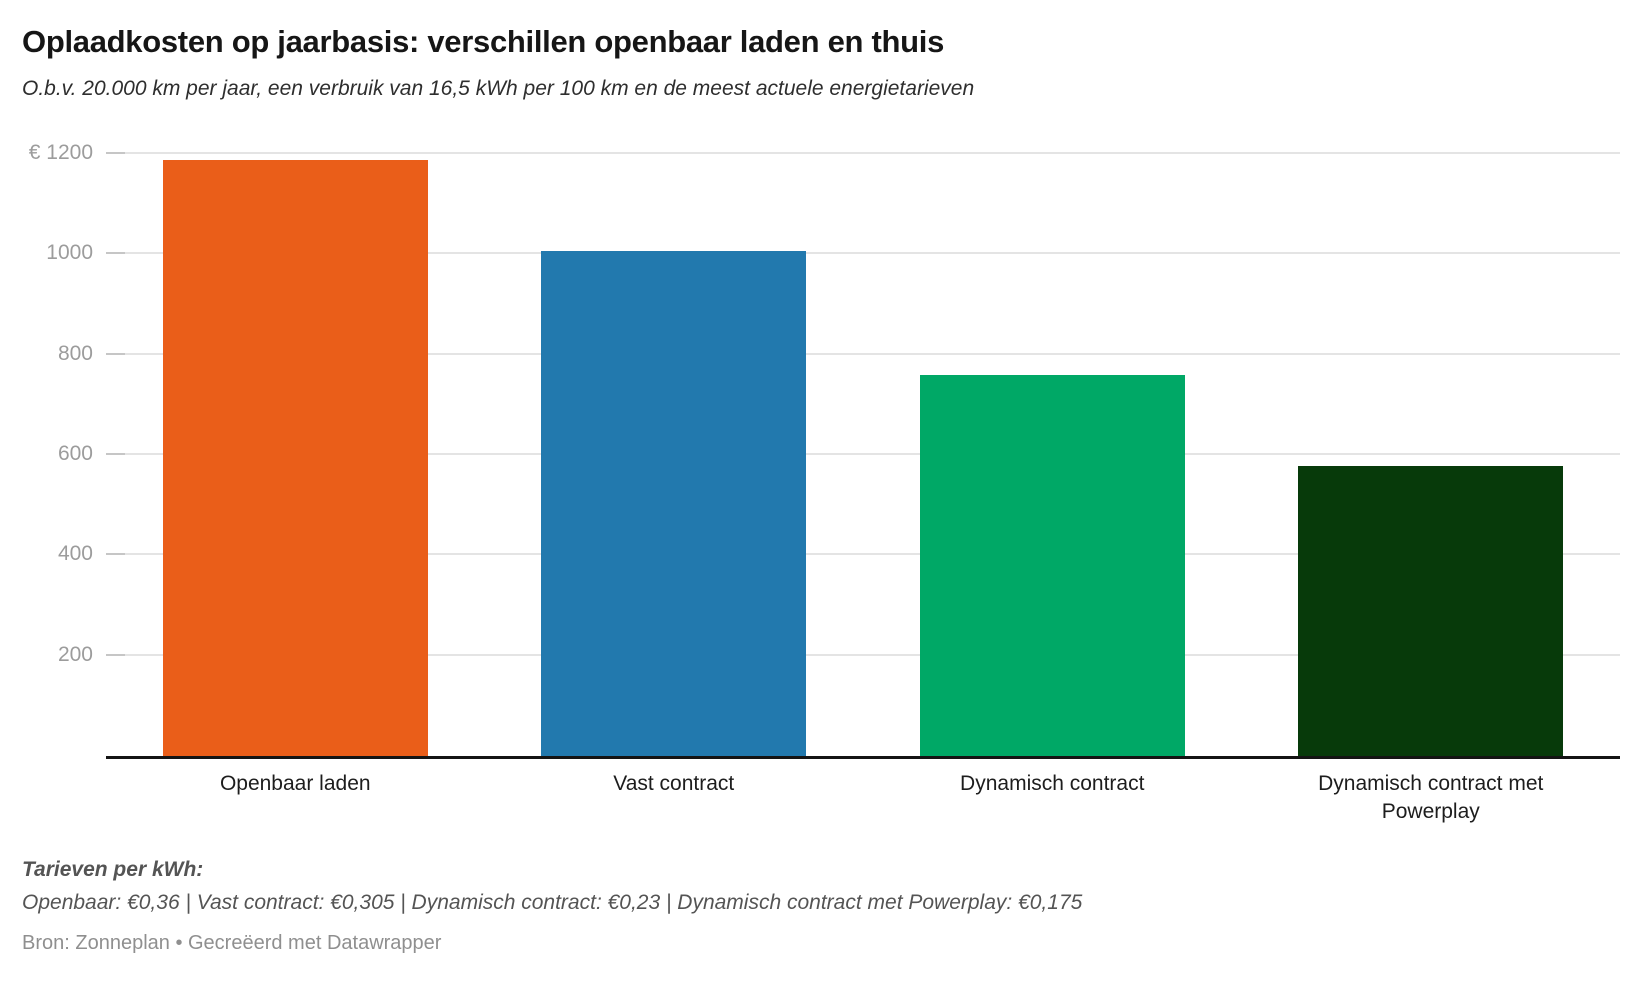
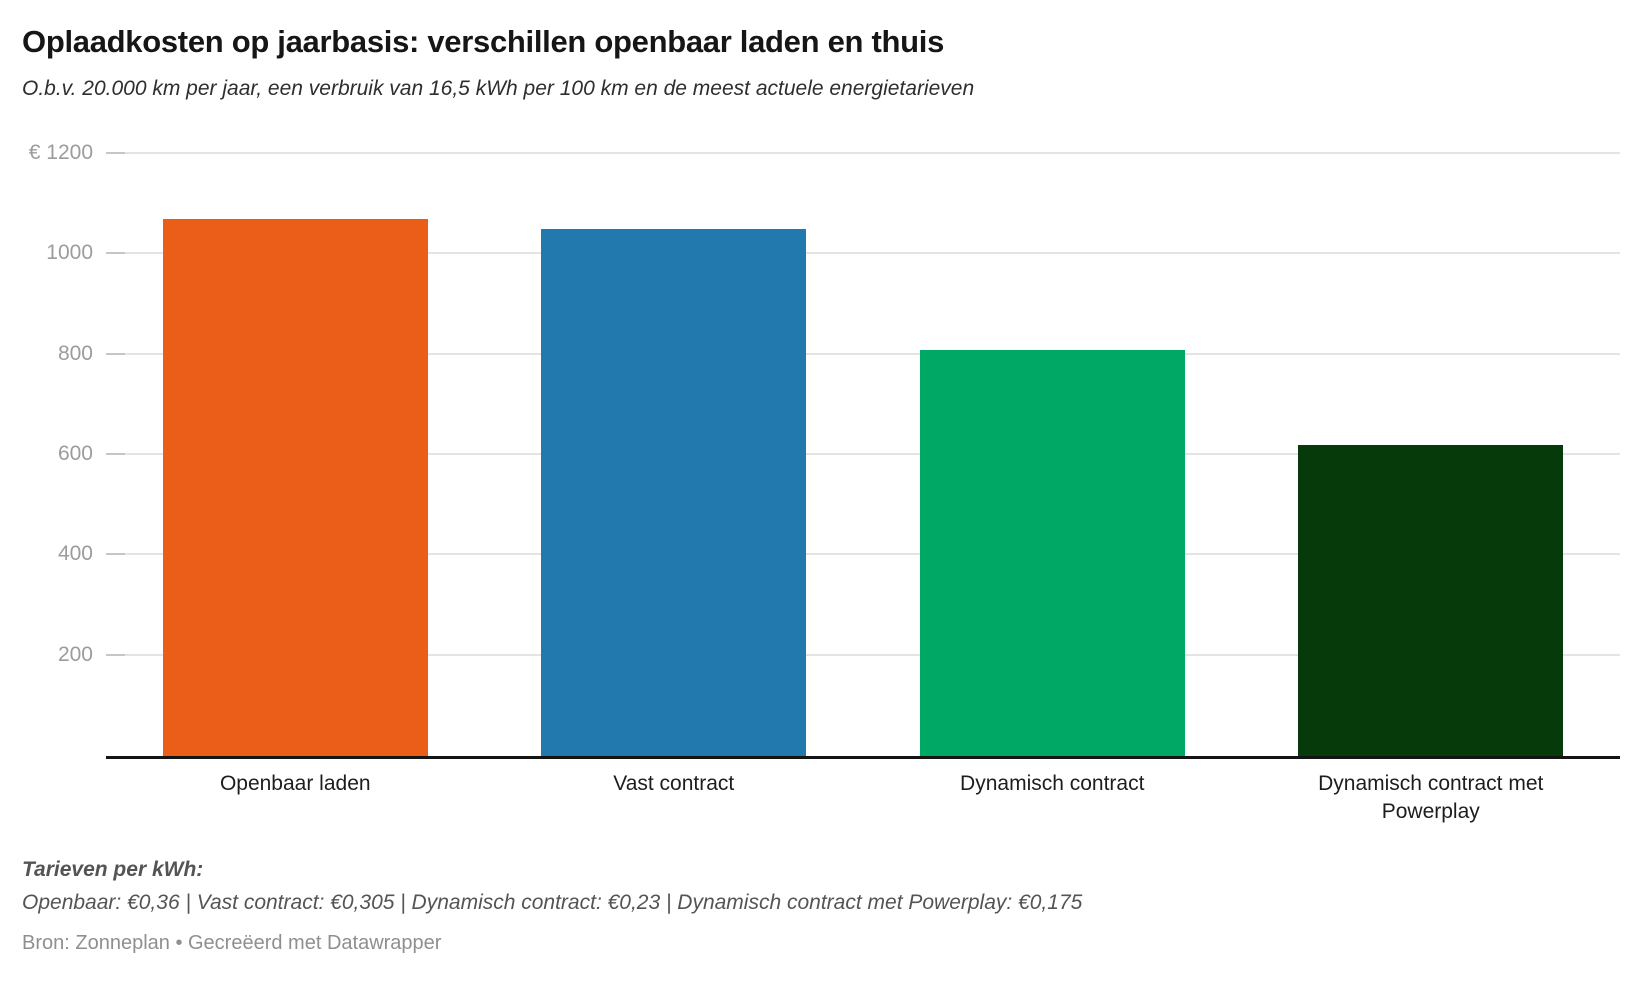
Openbaar laden: 1190 -> 1070
Vast contract: 1010 -> 1050
Dynamisch contract: 760 -> 810
Dynamisch contract met Powerplay: 580 -> 620
